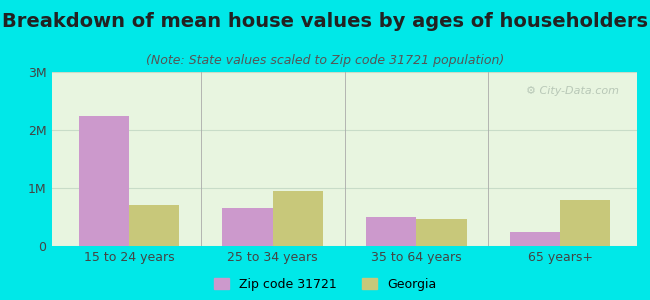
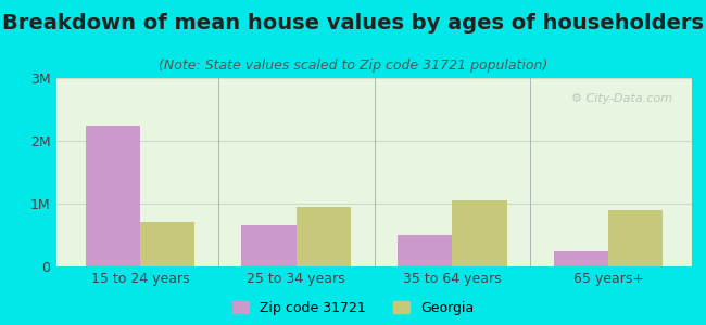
Georgia/35 to 64 years: 0.46M -> 1.05M
Georgia/65 years+: 0.80M -> 0.90M
